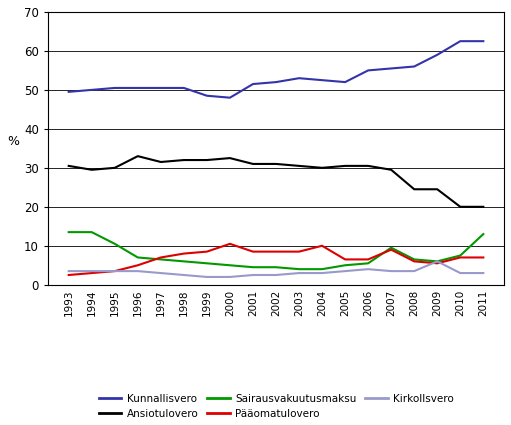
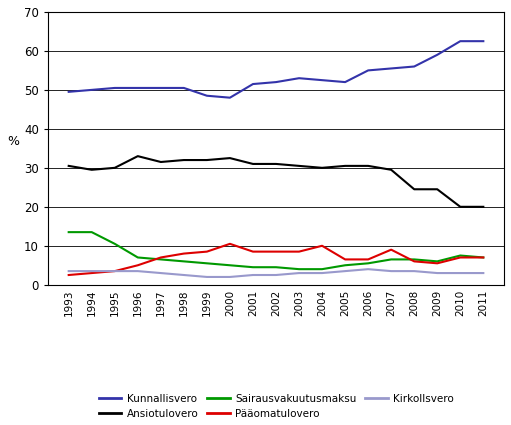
Sairausvakuutusmaksu/2007: 9.5 -> 6.5
Kirkollsvero/2009: 6.0 -> 3.0
Sairausvakuutusmaksu/2011: 13.0 -> 7.0
